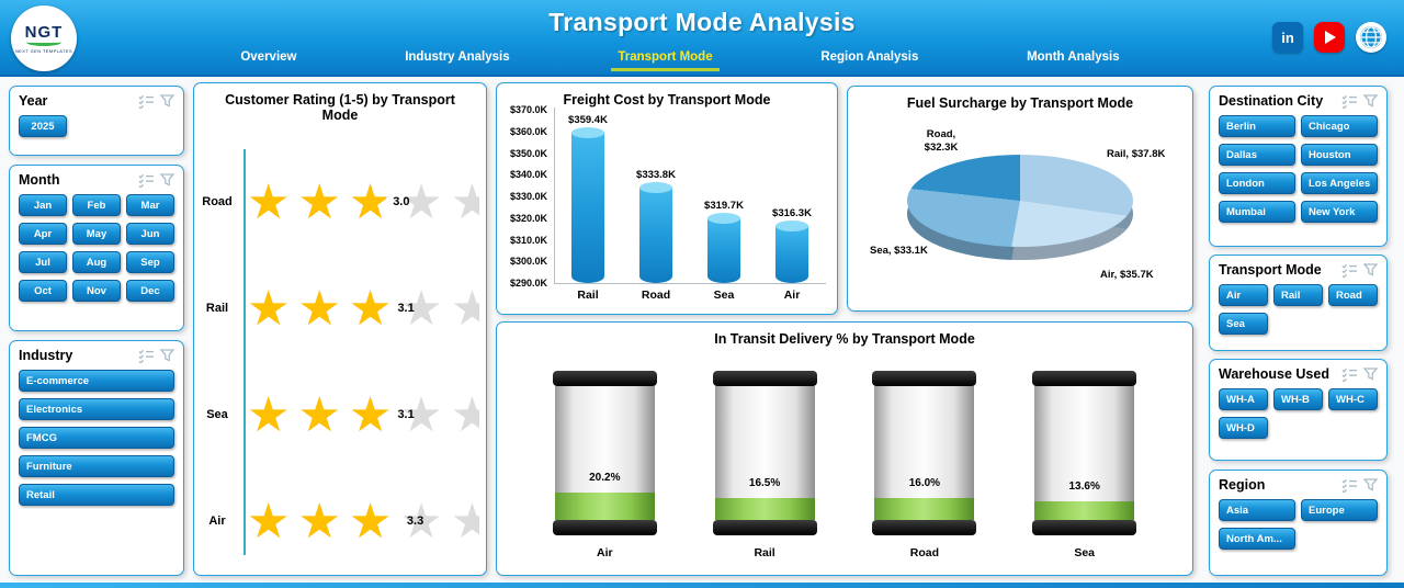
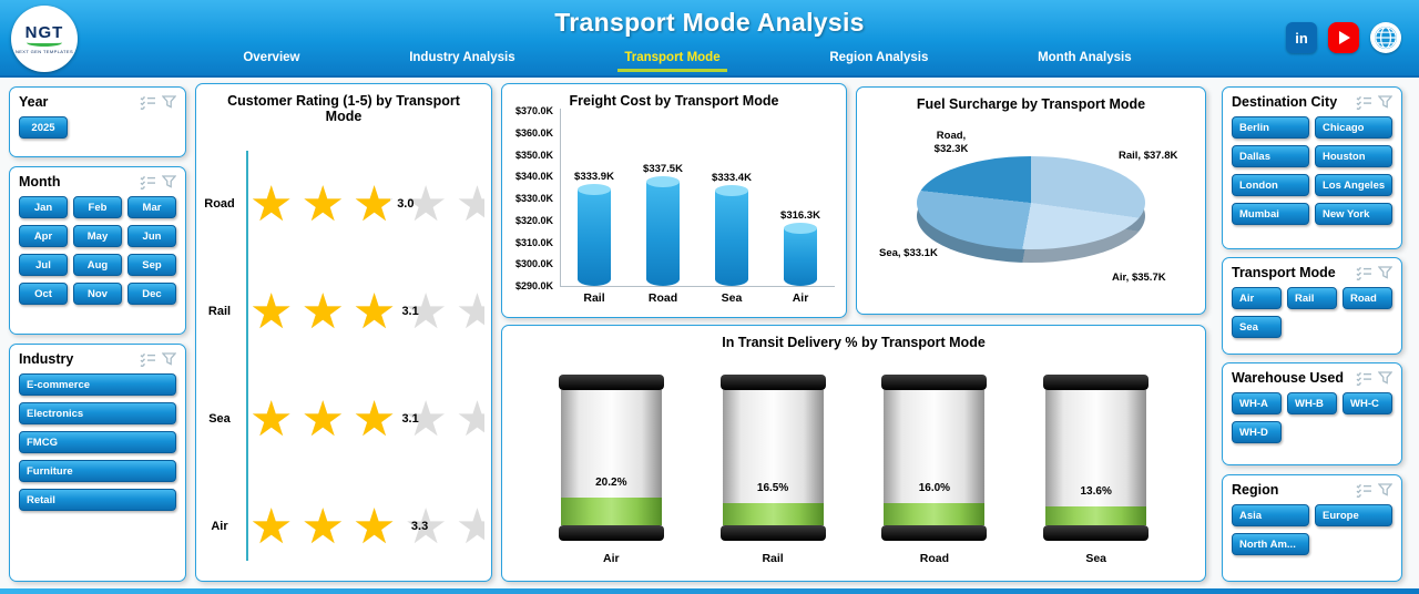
Freight Cost by Transport Mode/Rail: $359.4K -> $333.9K
Freight Cost by Transport Mode/Road: $333.8K -> $337.5K
Freight Cost by Transport Mode/Sea: $319.7K -> $333.4K
